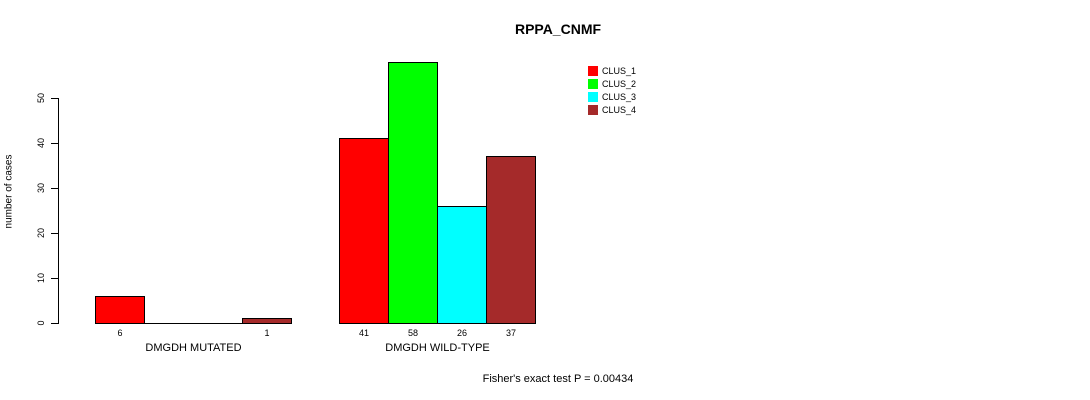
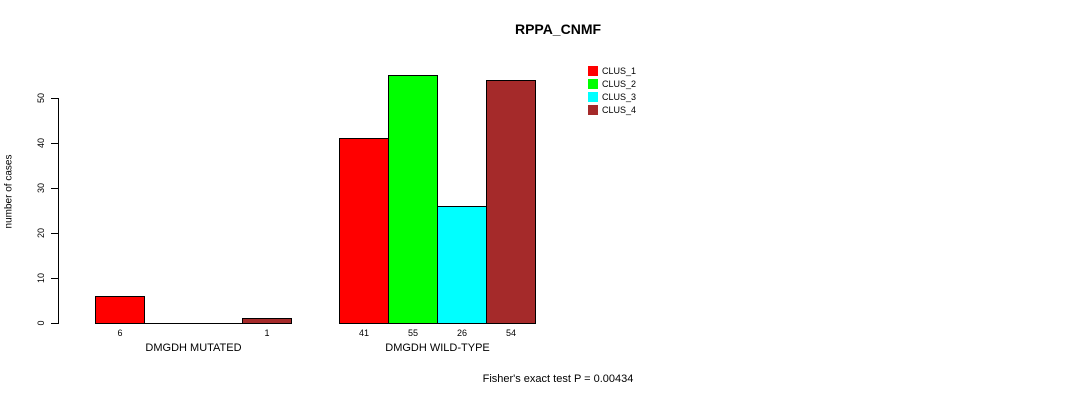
CLUS_2/DMGDH WILD-TYPE: 58 -> 55
CLUS_4/DMGDH WILD-TYPE: 37 -> 54
